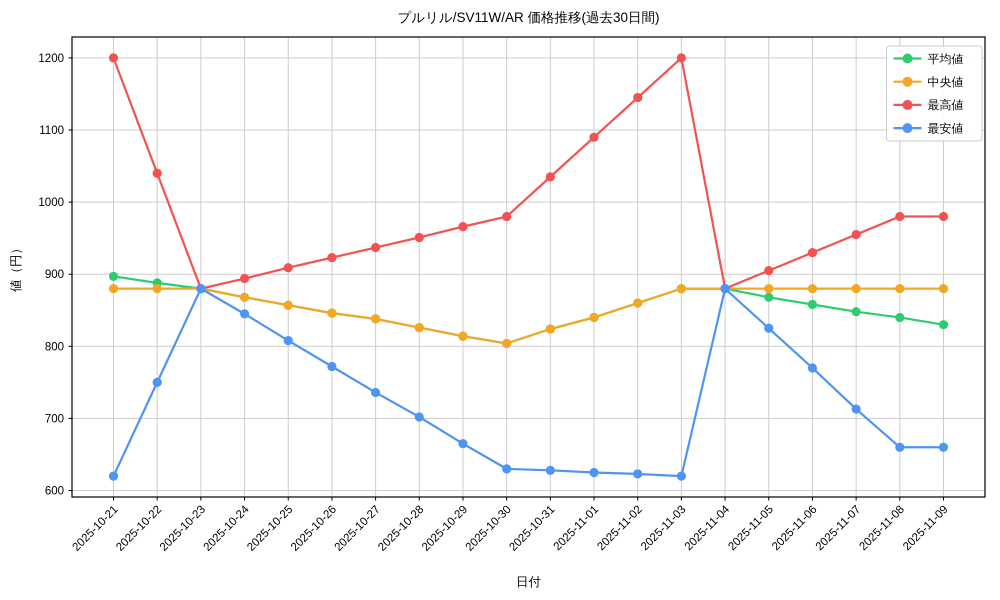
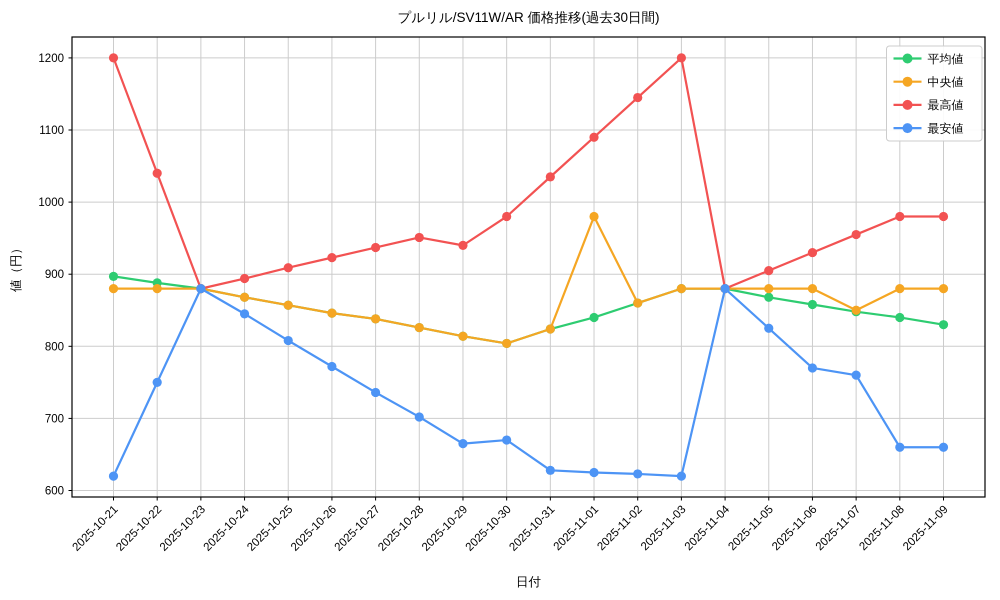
最高値/2025-10-29: 970 -> 940
最安値/2025-10-30: 630 -> 670
中央値/2025-11-01: 840 -> 980
中央値/2025-11-07: 880 -> 850
最安値/2025-11-07: 710 -> 760
